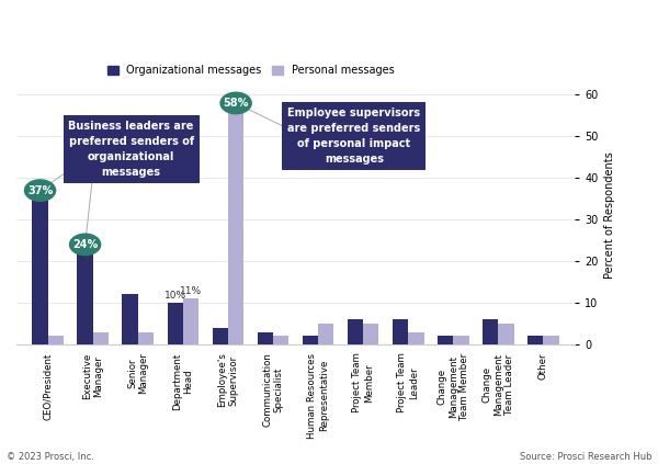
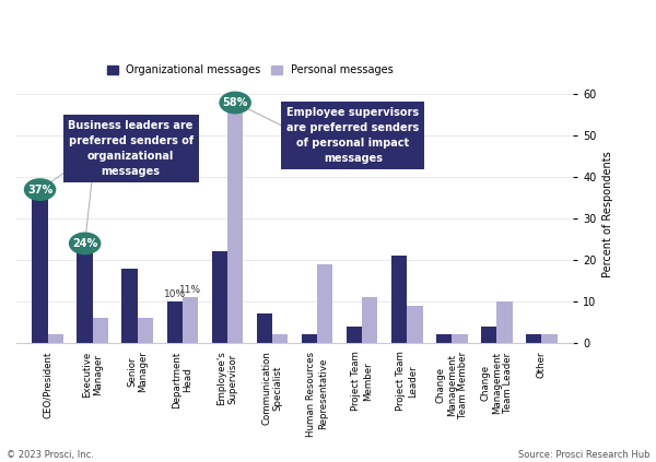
Personal messages/Executive Manager: 3 -> 6
Organizational messages/Senior Manager: 12 -> 18
Personal messages/Senior Manager: 3 -> 6
Organizational messages/Employee's Supervisor: 4 -> 22
Organizational messages/Communication Specialist: 3 -> 7
Personal messages/Human Resources Representative: 5 -> 19
Organizational messages/Project Team Member: 6 -> 4
Personal messages/Project Team Member: 5 -> 11
Organizational messages/Project Team Leader: 6 -> 21
Personal messages/Project Team Leader: 3 -> 9
Organizational messages/Change Management Team Leader: 6 -> 4
Personal messages/Change Management Team Leader: 5 -> 10
